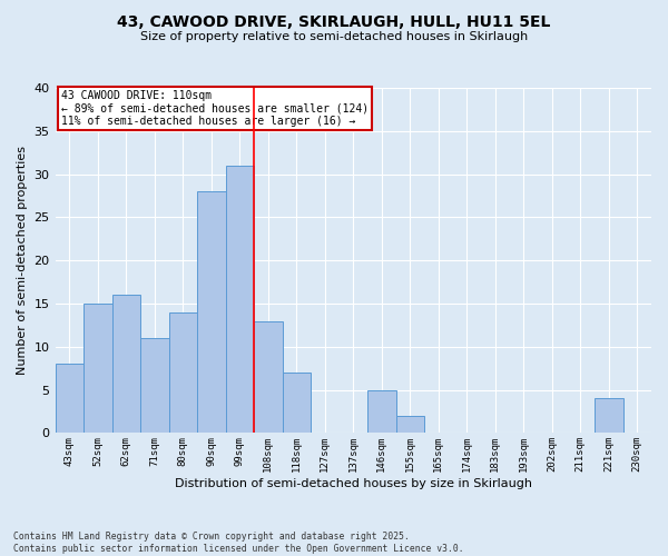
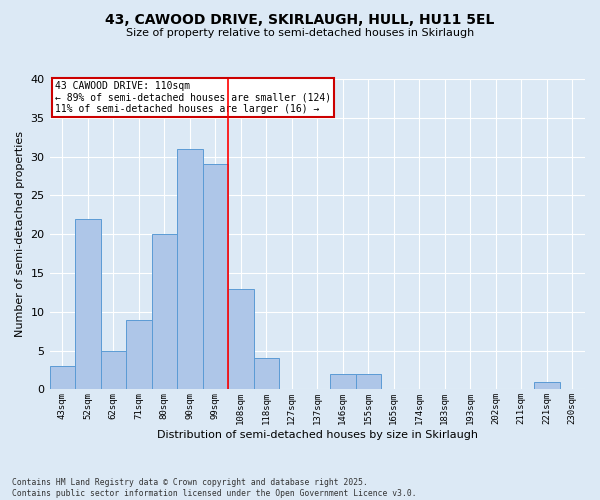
43sqm: 8 -> 3
52sqm: 15 -> 22
62sqm: 16 -> 5
71sqm: 11 -> 9
80sqm: 14 -> 20
90sqm: 28 -> 31
99sqm: 31 -> 29
118sqm: 7 -> 4
146sqm: 5 -> 2
221sqm: 4 -> 1
